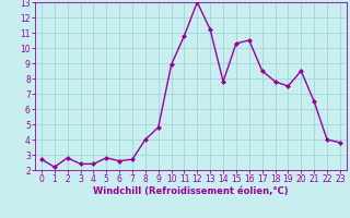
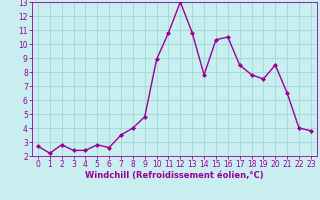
7: 2.7 -> 3.5
13: 11.2 -> 10.8
